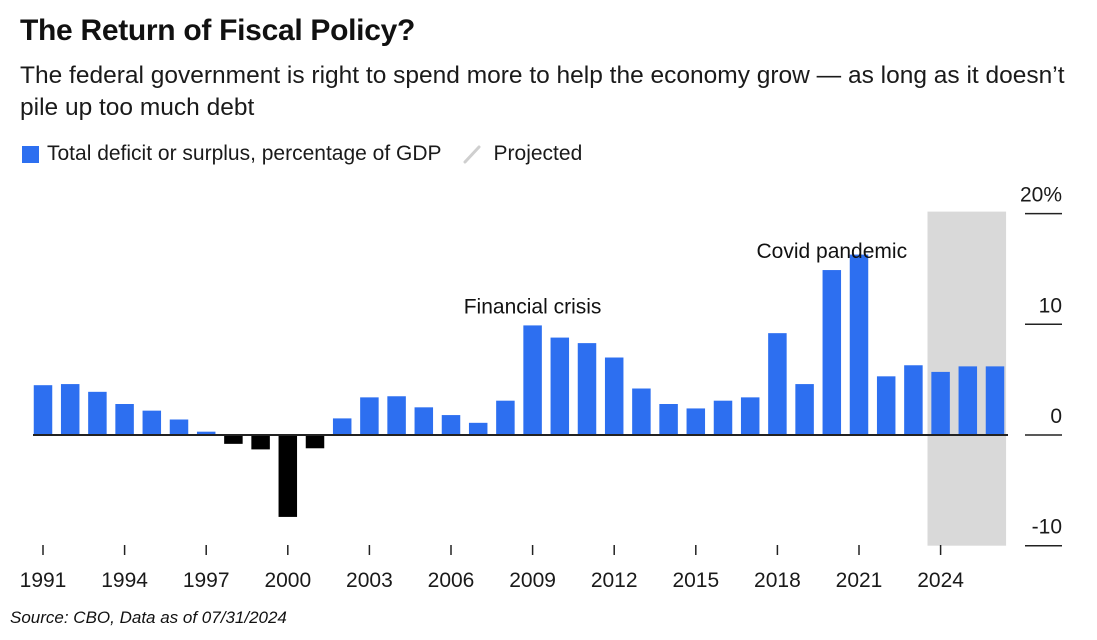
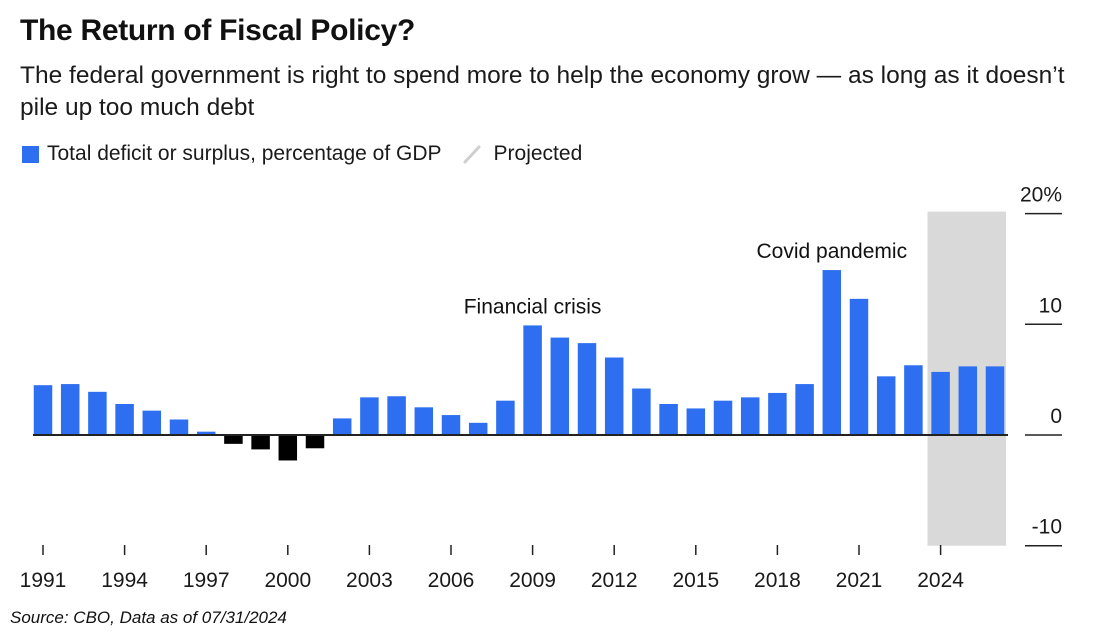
2000: -7.4% -> -2.3%
2018: 9.2% -> 3.8%
2021: 16.3% -> 12.3%
